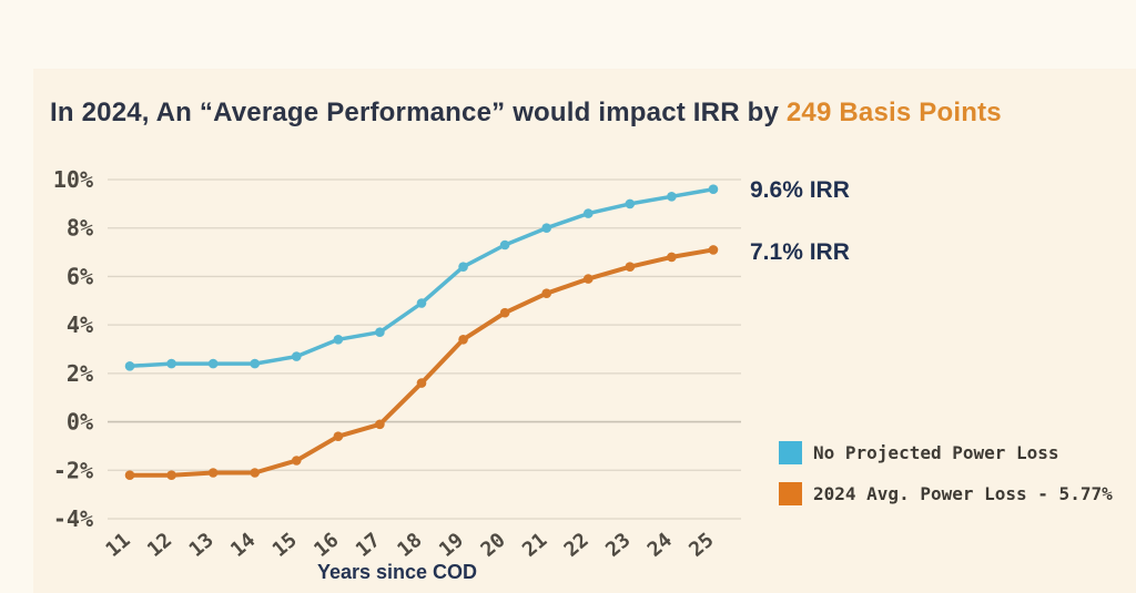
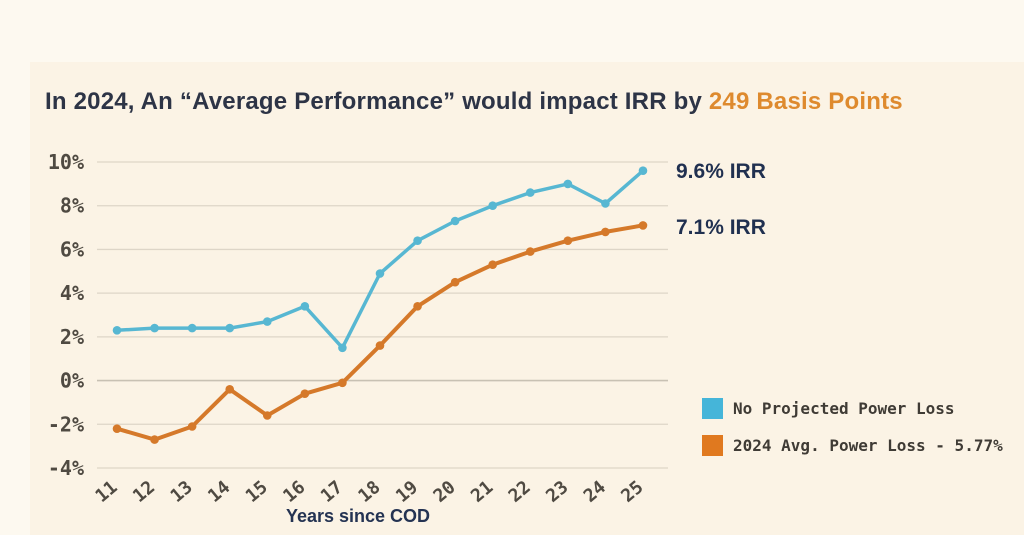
2024 Avg. Power Loss - 5.77%/12: -2.2% -> -2.7%
2024 Avg. Power Loss - 5.77%/14: -2.1% -> -0.4%
No Projected Power Loss/17: 3.7% -> 1.5%
No Projected Power Loss/24: 9.3% -> 8.1%
